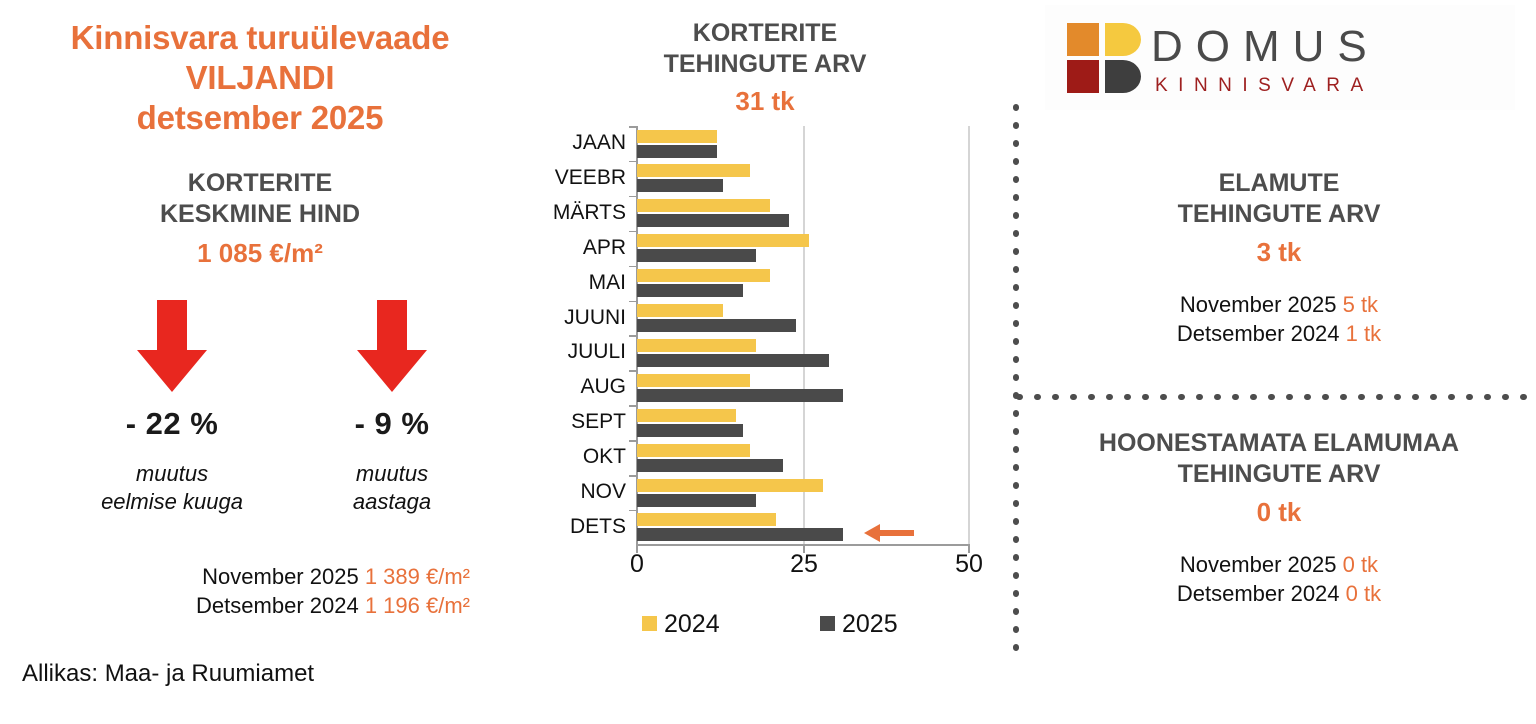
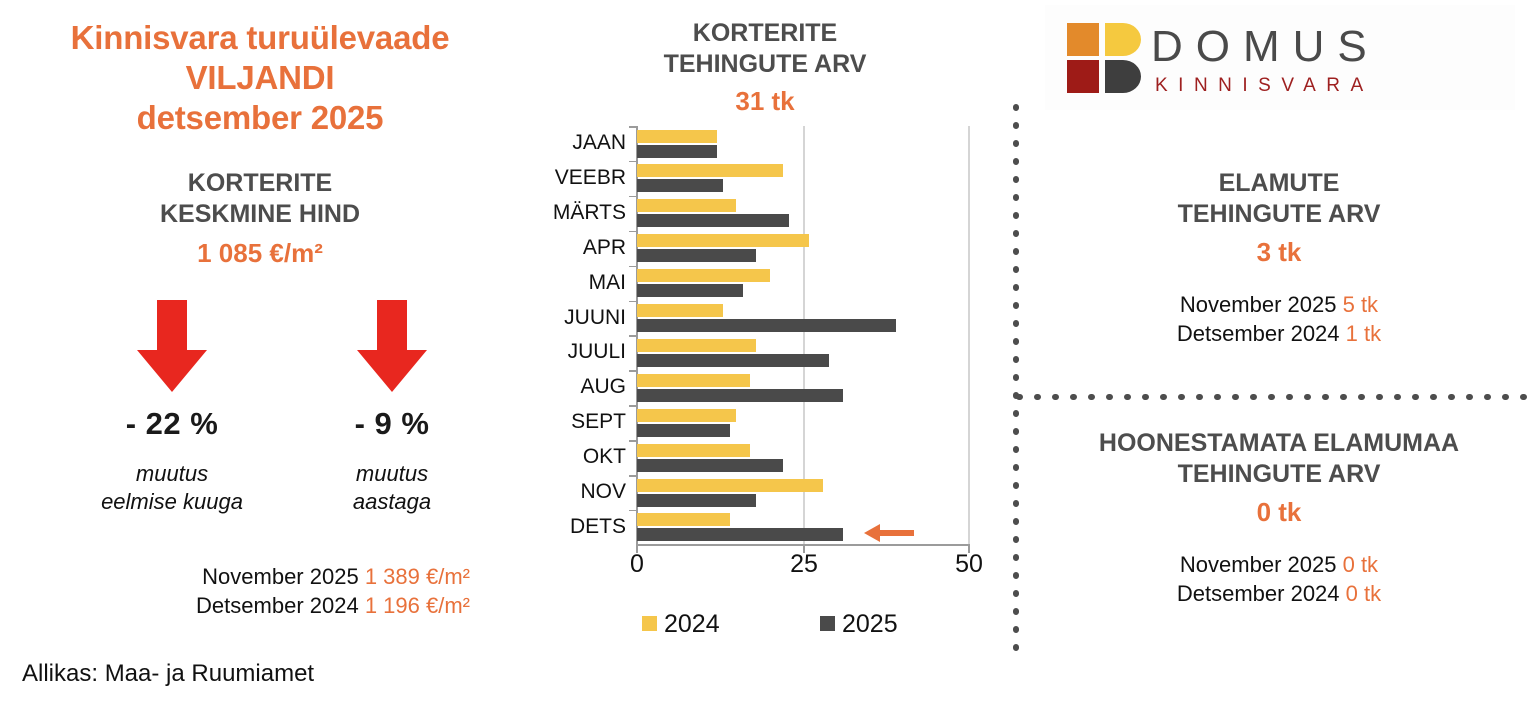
2024/VEEBR: 17 -> 22
2024/MÄRTS: 20 -> 15
2025/JUUNI: 24 -> 39
2025/SEPT: 16 -> 14
2024/DETS: 21 -> 14
